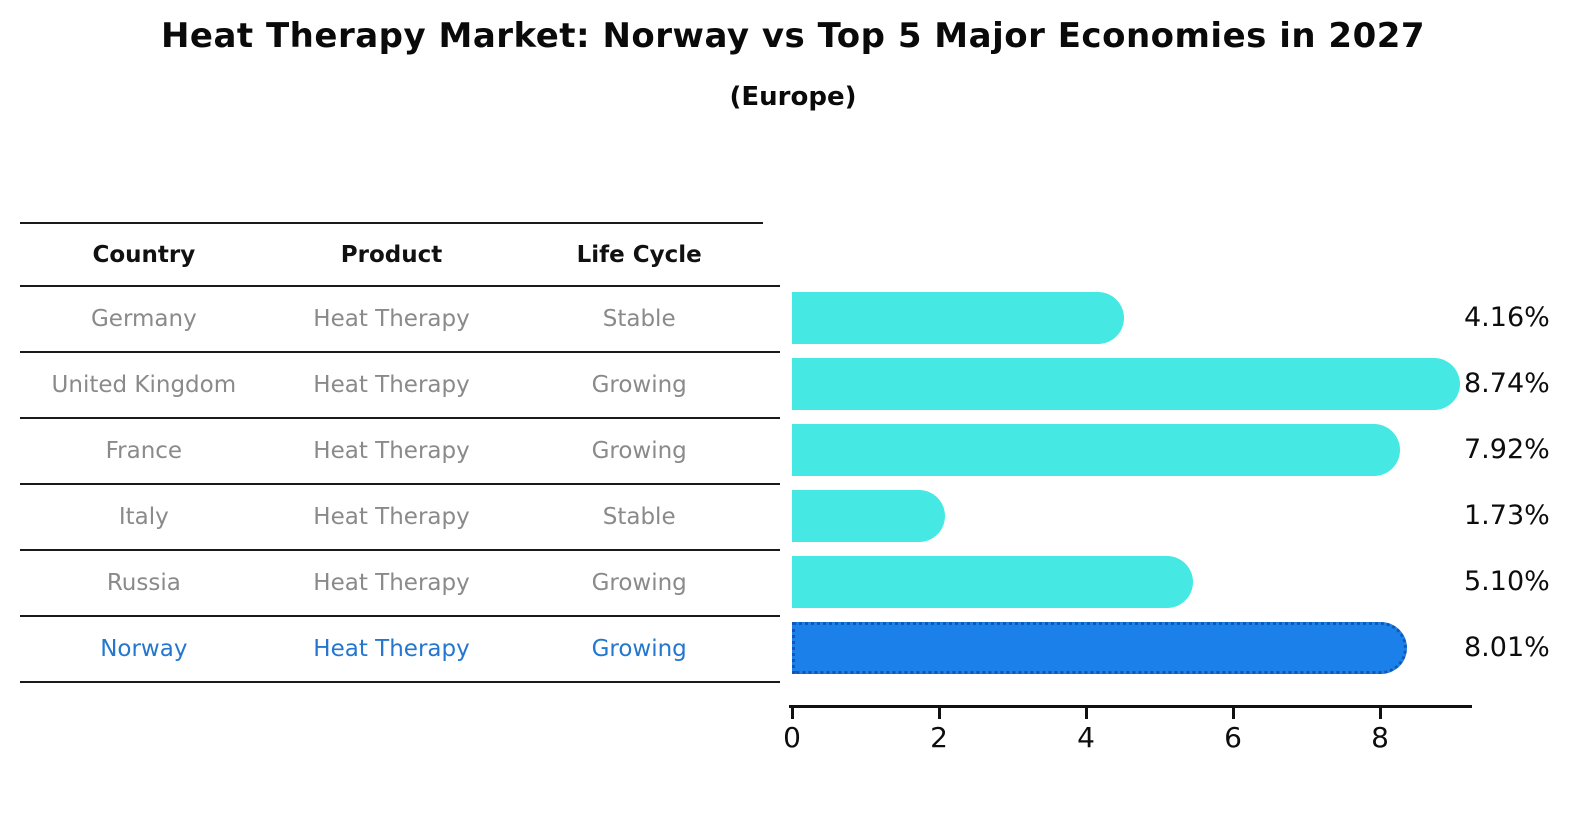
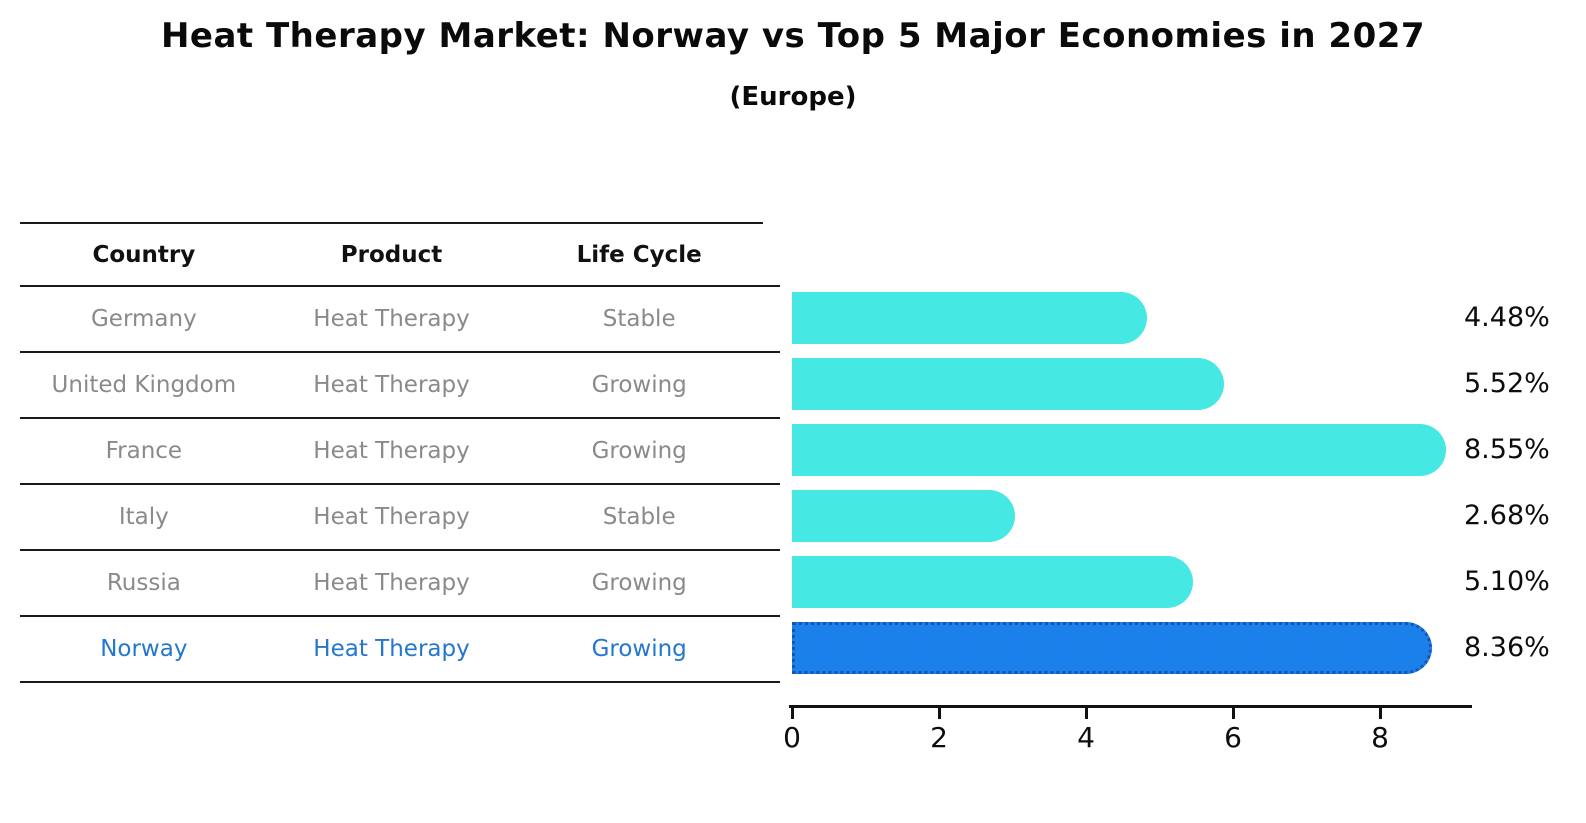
Germany: 4.16% -> 4.48%
United Kingdom: 8.74% -> 5.52%
France: 7.92% -> 8.55%
Italy: 1.73% -> 2.68%
Norway: 8.01% -> 8.36%
